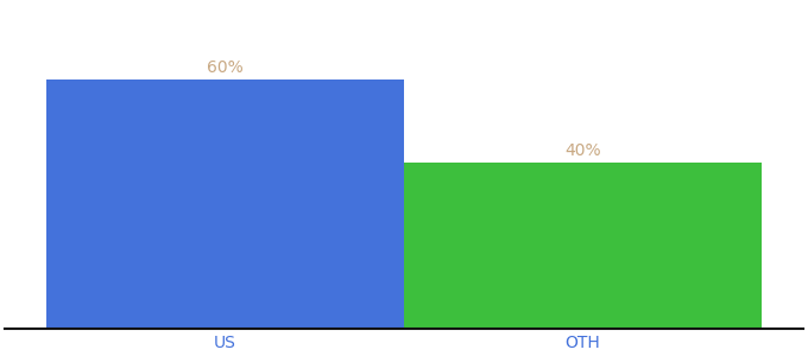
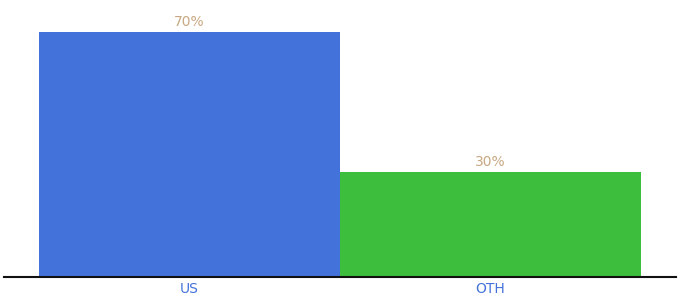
US: 60% -> 70%
OTH: 40% -> 30%
